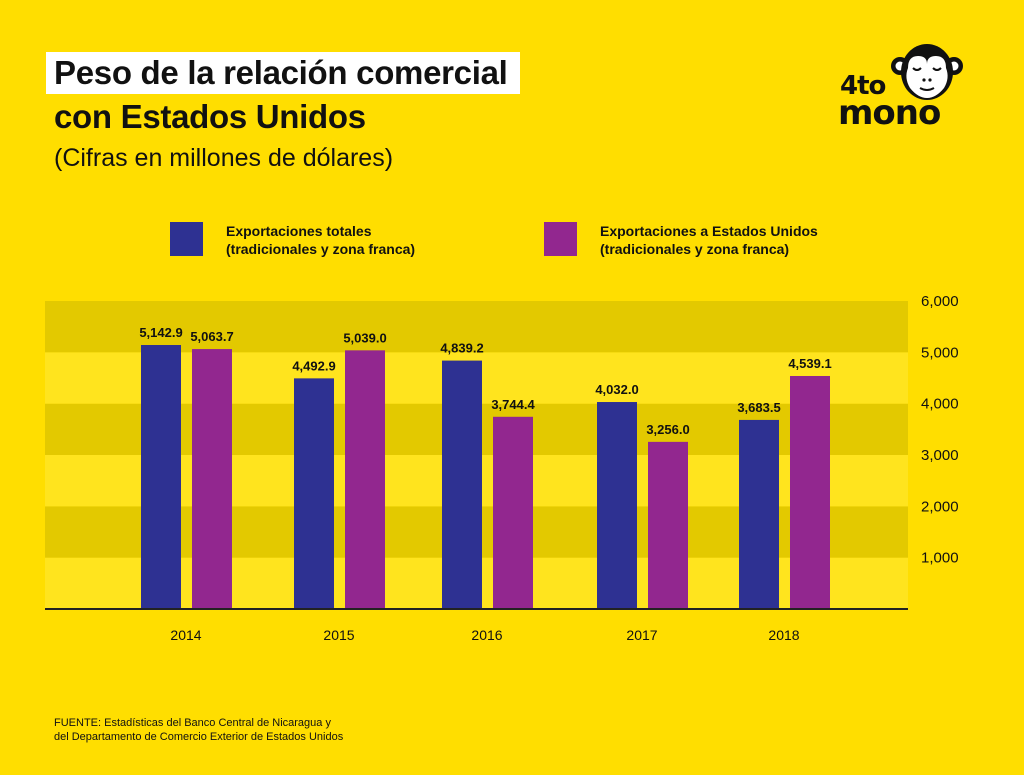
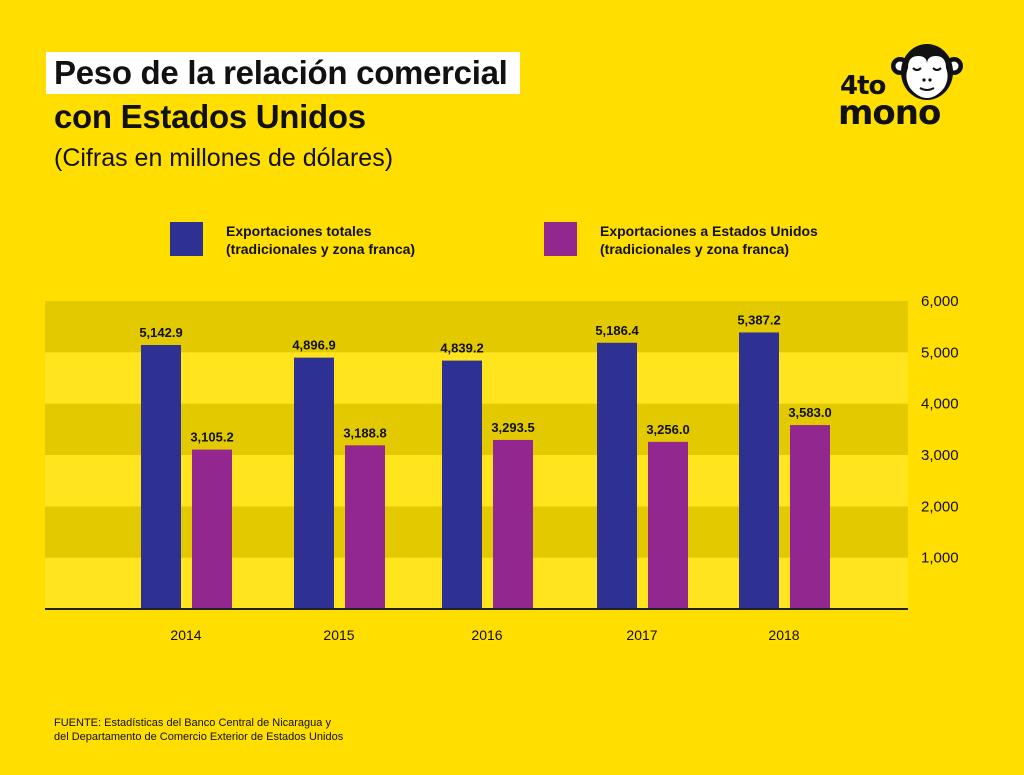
Exportaciones a Estados Unidos (tradicionales y zona franca)/2014: 5,063.7 -> 3,105.2
Exportaciones totales (tradicionales y zona franca)/2015: 4,492.9 -> 4,896.9
Exportaciones a Estados Unidos (tradicionales y zona franca)/2015: 5,039.0 -> 3,188.8
Exportaciones a Estados Unidos (tradicionales y zona franca)/2016: 3,744.4 -> 3,293.5
Exportaciones totales (tradicionales y zona franca)/2017: 4,032.0 -> 5,186.4
Exportaciones totales (tradicionales y zona franca)/2018: 3,683.5 -> 5,387.2
Exportaciones a Estados Unidos (tradicionales y zona franca)/2018: 4,539.1 -> 3,583.0
